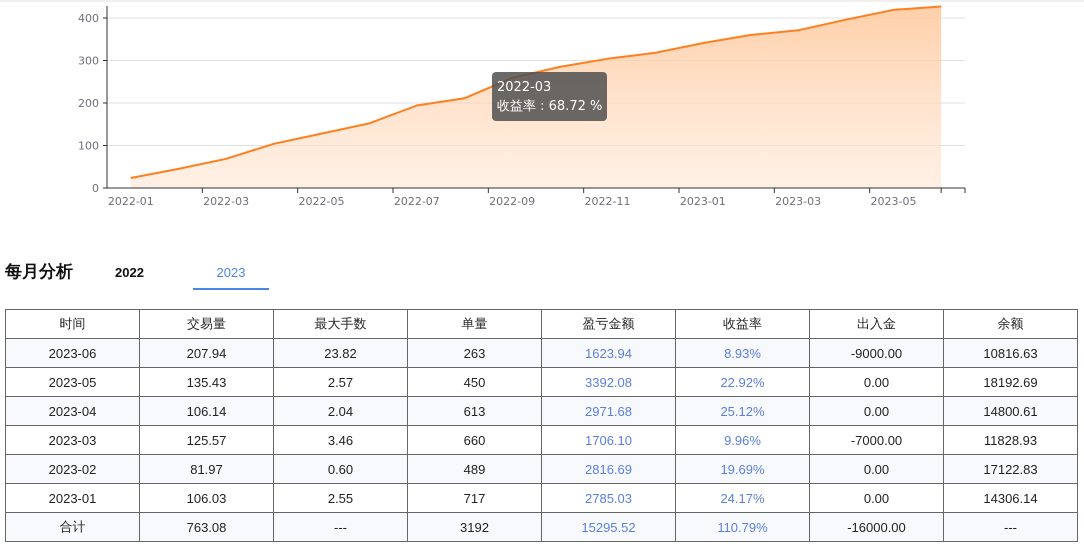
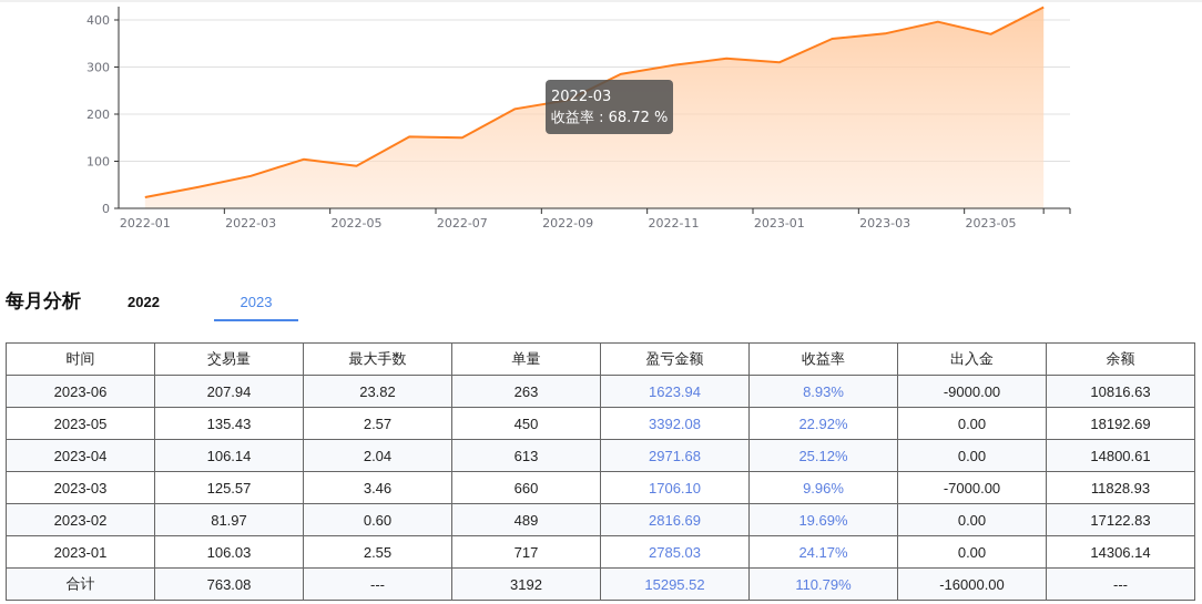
2022-05: 130 -> 90
2022-07: 190 -> 150
2022-09: 260 -> 230
2023-01: 340 -> 310
2023-05: 420 -> 370
